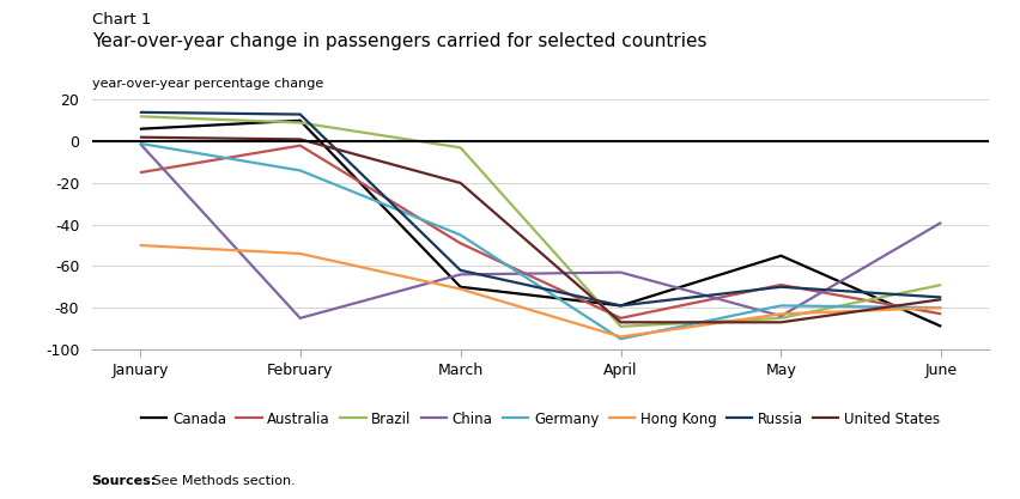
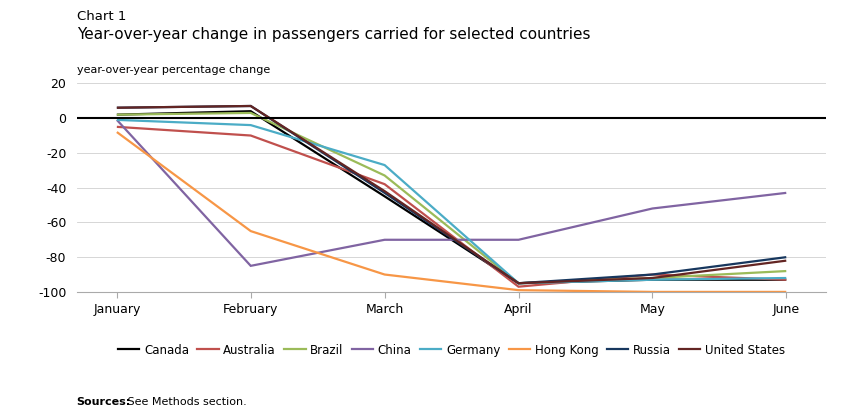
Canada/January: 6 -> 2
Australia/January: -15 -> -5
Brazil/January: 12 -> 2
Hong Kong/January: -50 -> -8
Russia/January: 14 -> 6
United States/January: 2 -> 6
Canada/February: 10 -> 4
Australia/February: -2 -> -10
Brazil/February: 9 -> 3
Germany/February: -14 -> -4
Hong Kong/February: -54 -> -65
Russia/February: 13 -> 7
United States/February: 1 -> 7
Canada/March: -70 -> -45
Australia/March: -49 -> -38
Brazil/March: -3 -> -33
China/March: -64 -> -70
Germany/March: -45 -> -27
Hong Kong/March: -71 -> -90
Russia/March: -62 -> -43
United States/March: -20 -> -42
Canada/April: -79 -> -95
Australia/April: -85 -> -97
Brazil/April: -89 -> -95
China/April: -63 -> -70
Hong Kong/April: -94 -> -99
Russia/April: -79 -> -95
United States/April: -87 -> -95
Canada/May: -55 -> -93
Australia/May: -69 -> -90
Brazil/May: -85 -> -92
China/May: -84 -> -52
Germany/May: -79 -> -93
Hong Kong/May: -83 -> -100
Russia/May: -70 -> -90
United States/May: -87 -> -92
Canada/June: -89 -> -93
Australia/June: -83 -> -93
Brazil/June: -69 -> -88
China/June: -39 -> -43
Germany/June: -80 -> -92
Hong Kong/June: -80 -> -100
Russia/June: -75 -> -80
United States/June: -76 -> -82
